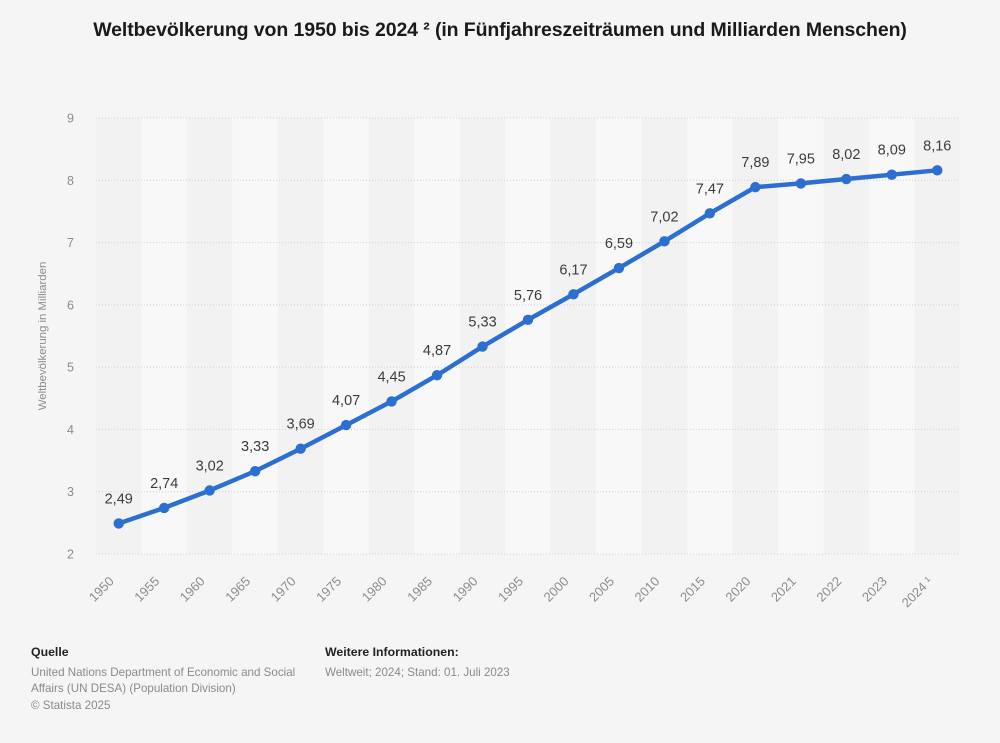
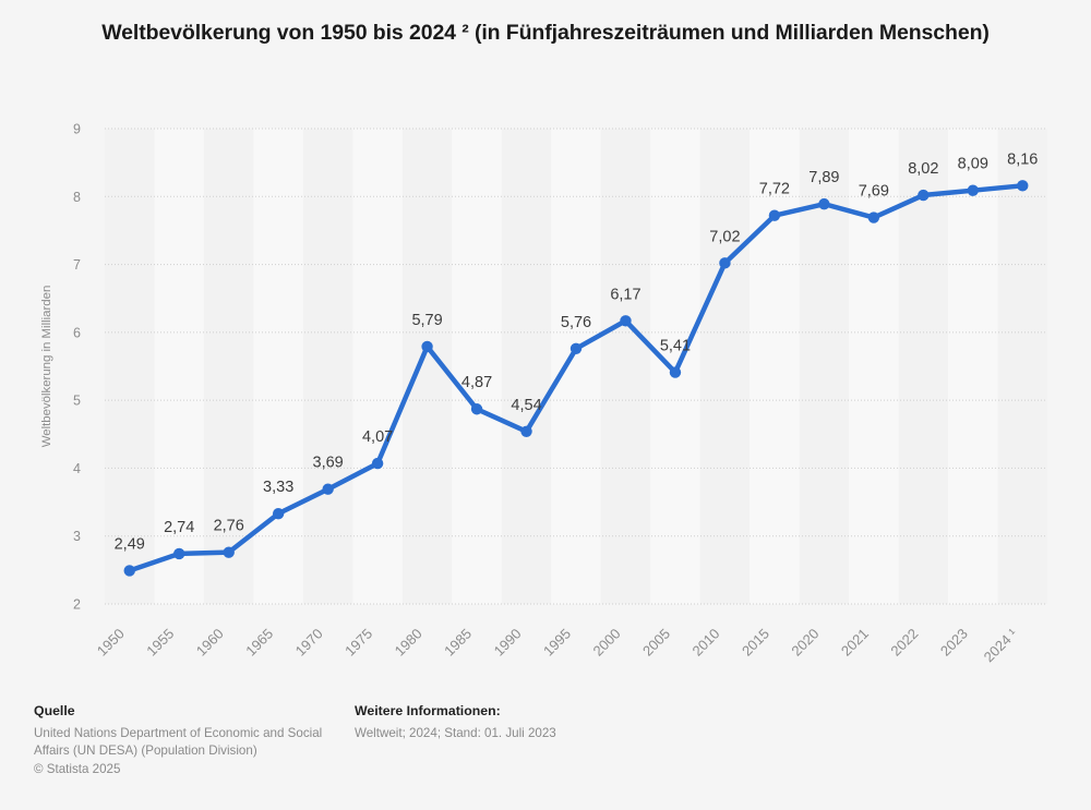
1960: 3,02 -> 2,76
1980: 4,45 -> 5,79
1990: 5,33 -> 4,54
2005: 6,59 -> 5,41
2015: 7,47 -> 7,72
2021: 7,95 -> 7,69
